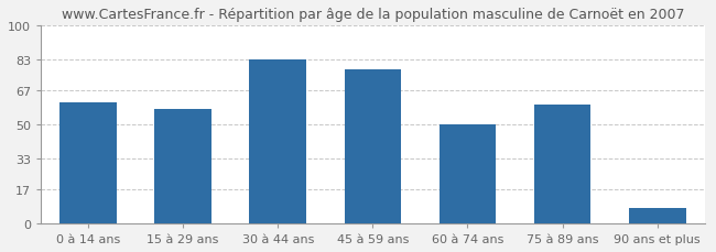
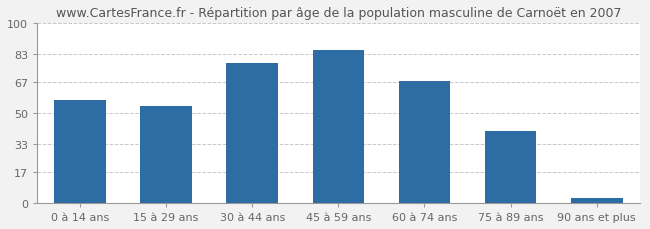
0 à 14 ans: 61 -> 57
15 à 29 ans: 58 -> 54
30 à 44 ans: 83 -> 78
45 à 59 ans: 78 -> 85
60 à 74 ans: 50 -> 68
75 à 89 ans: 60 -> 40
90 ans et plus: 8 -> 3
